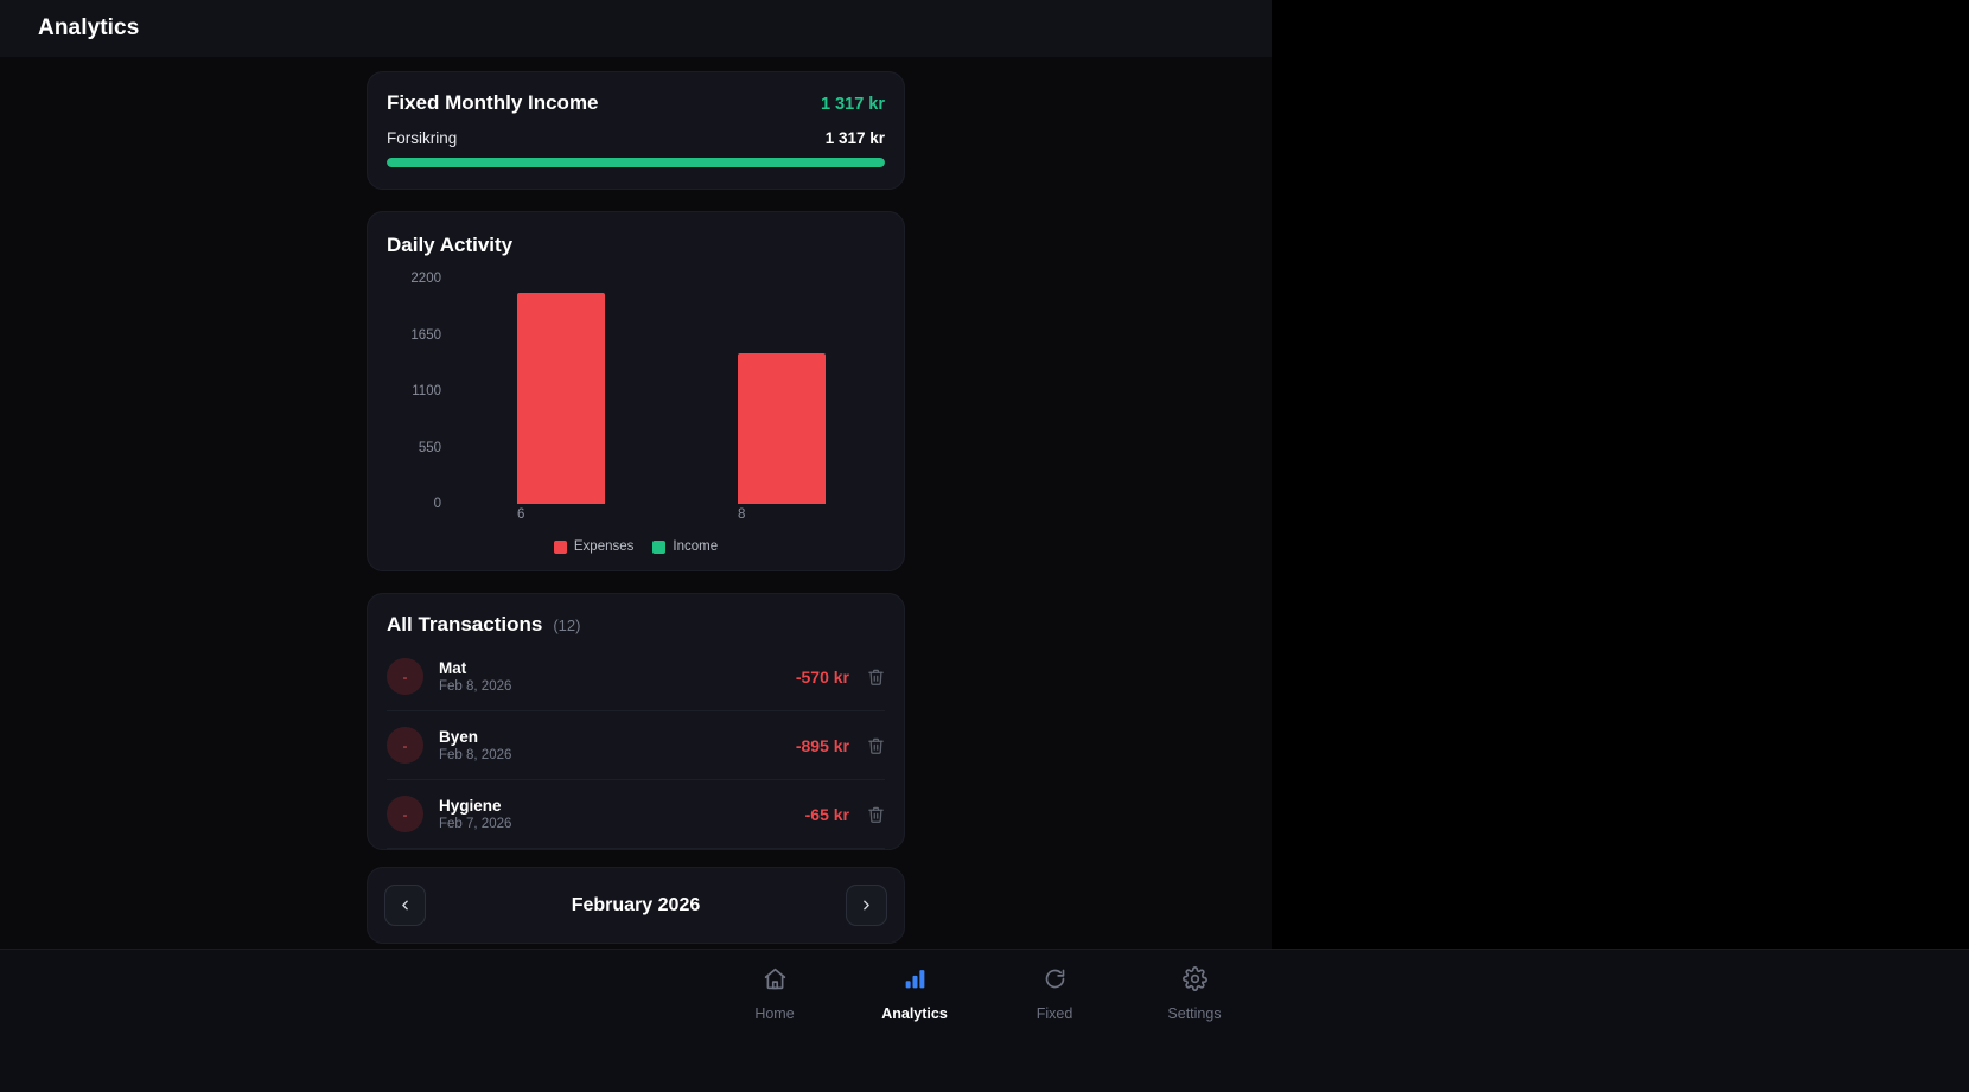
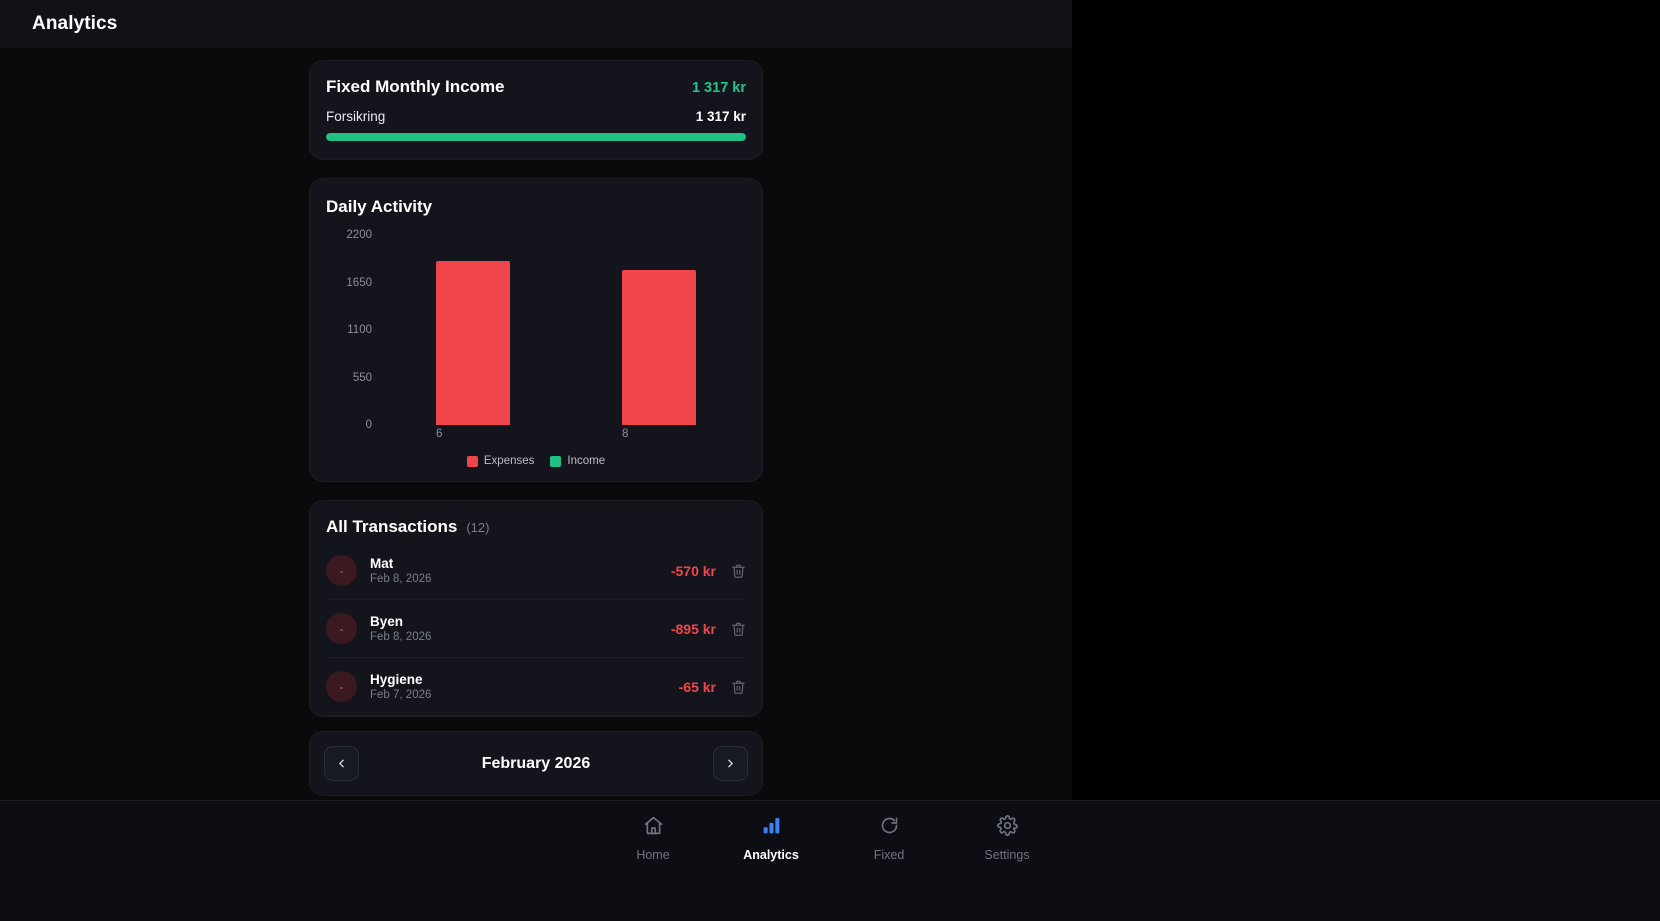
Expenses/6: 2100 -> 1900
Expenses/8: 1500 -> 1800
